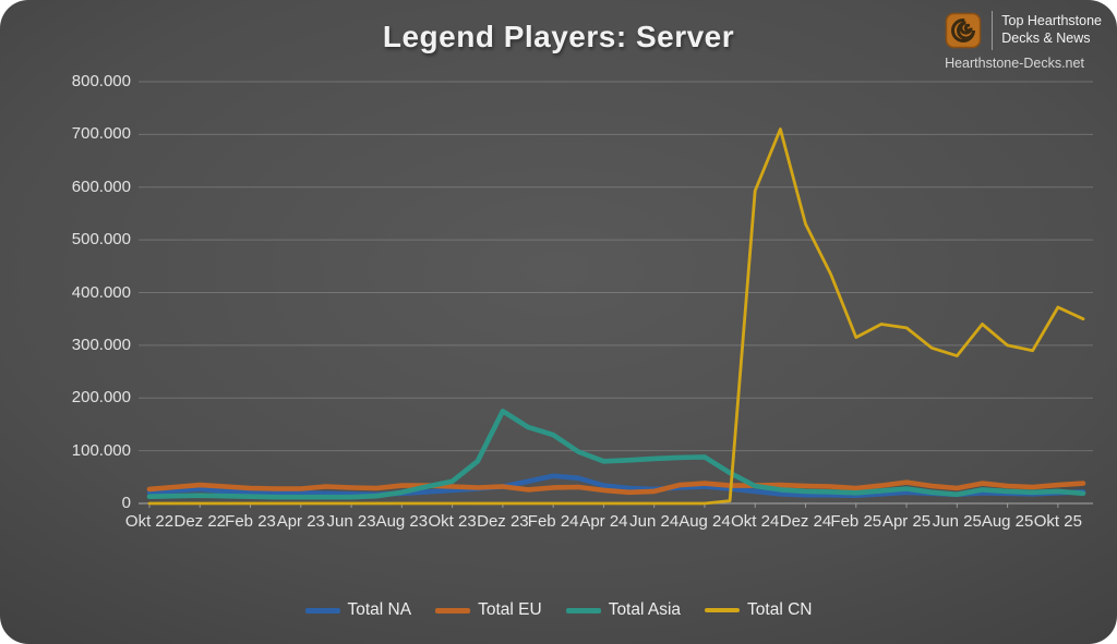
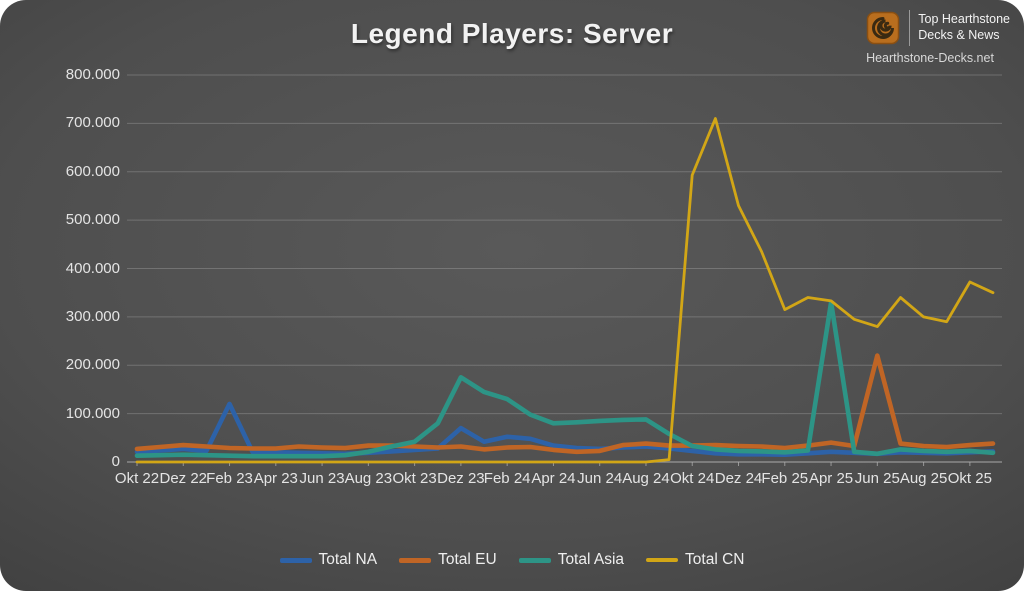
Total NA/Feb 23: 20000 -> 120000
Total NA/Dez 23: 30000 -> 70000
Total Asia/Apr 25: 30000 -> 330000
Total EU/Jun 25: 30000 -> 220000
